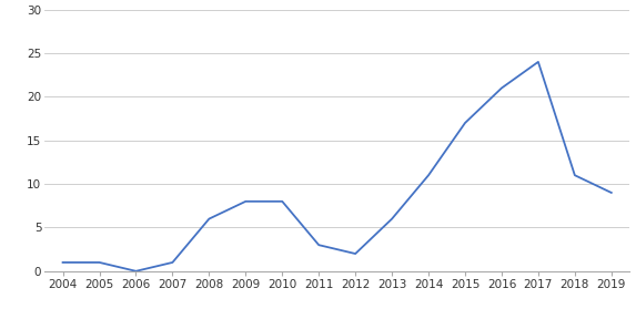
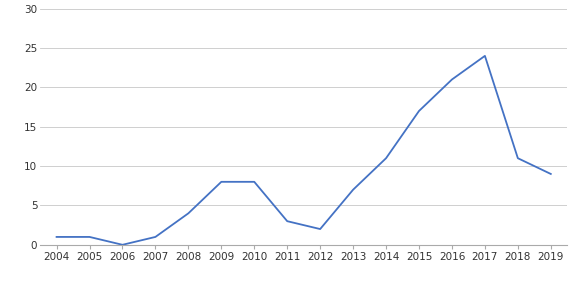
2008: 6 -> 4
2013: 6 -> 7
